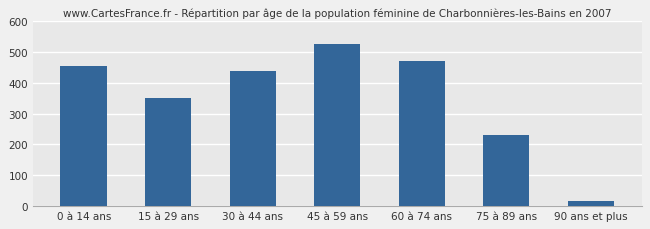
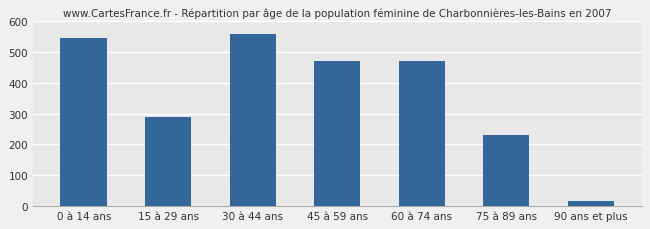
0 à 14 ans: 455 -> 545
15 à 29 ans: 350 -> 290
30 à 44 ans: 440 -> 560
45 à 59 ans: 525 -> 470
